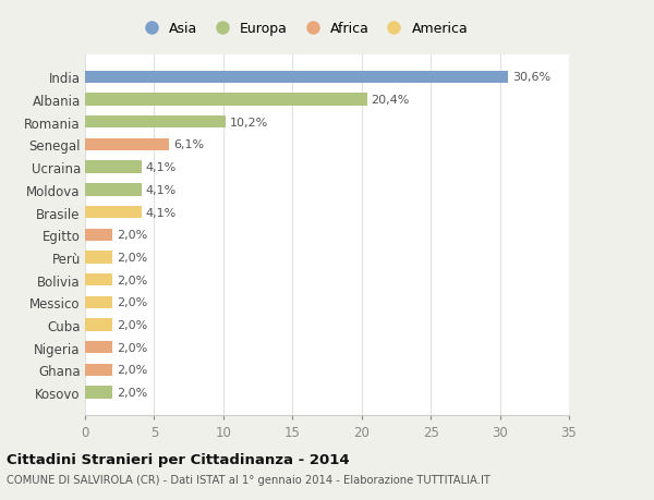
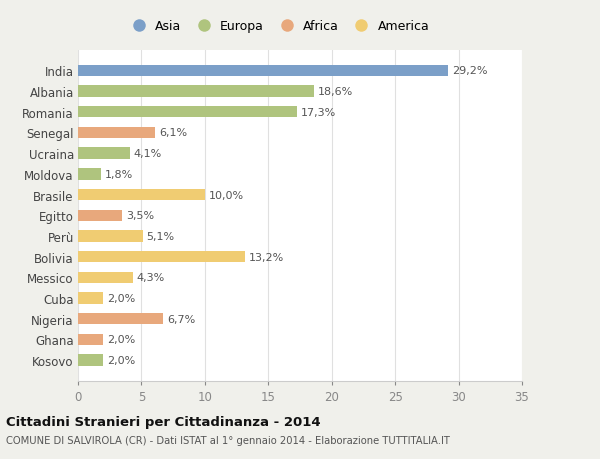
India: 30,6% -> 29,2%
Albania: 20,4% -> 18,6%
Romania: 10,2% -> 17,3%
Moldova: 4,1% -> 1,8%
Brasile: 4,1% -> 10,0%
Egitto: 2,0% -> 3,5%
Perù: 2,0% -> 5,1%
Bolivia: 2,0% -> 13,2%
Messico: 2,0% -> 4,3%
Nigeria: 2,0% -> 6,7%
